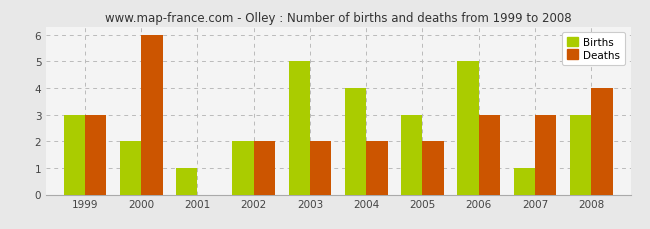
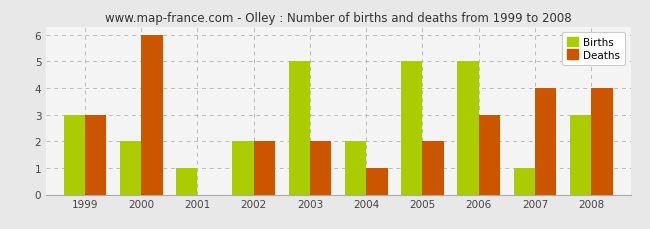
Births/2004: 4 -> 2
Deaths/2004: 2 -> 1
Births/2005: 3 -> 5
Deaths/2007: 3 -> 4
